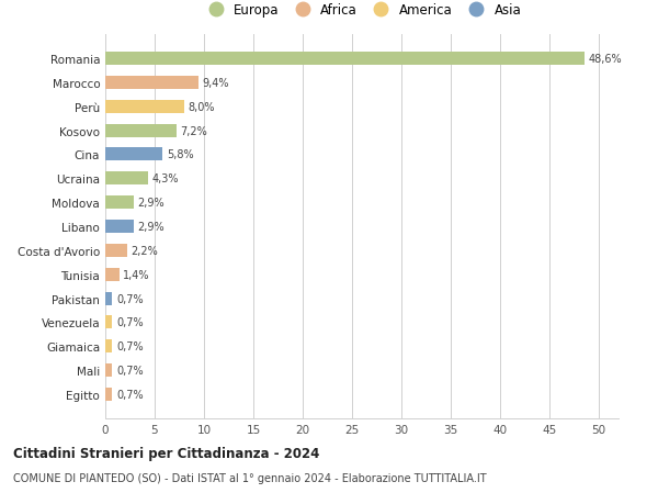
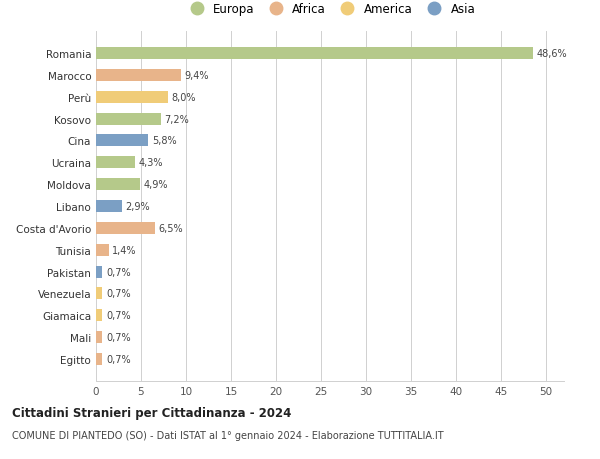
Moldova: 2,9% -> 4,9%
Costa d'Avorio: 2,2% -> 6,5%
